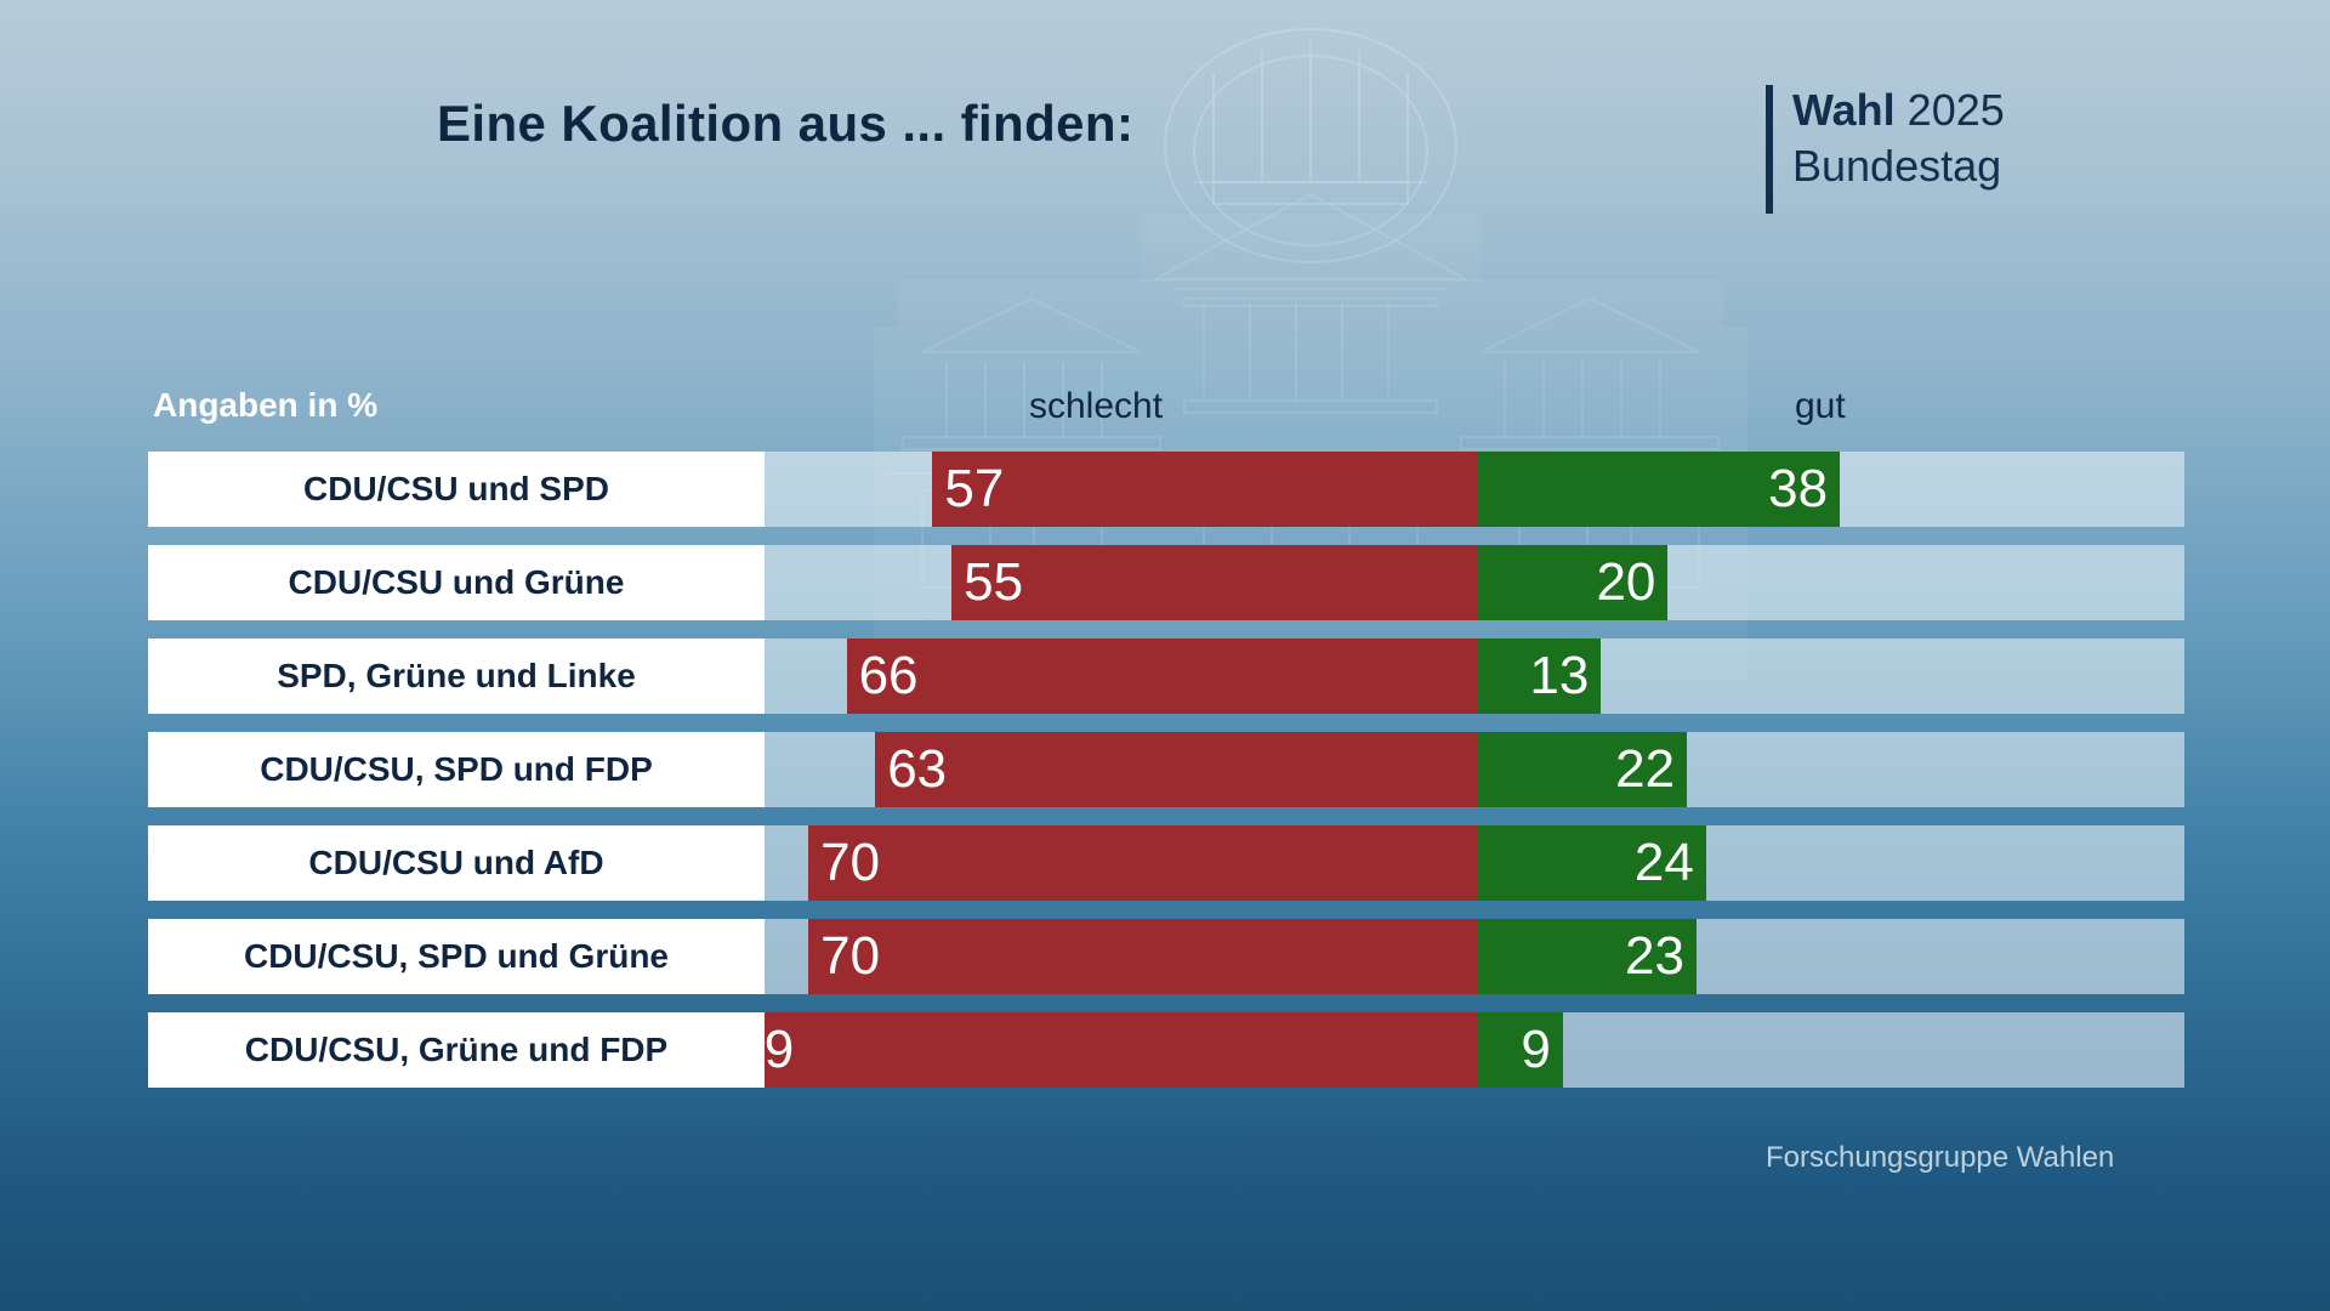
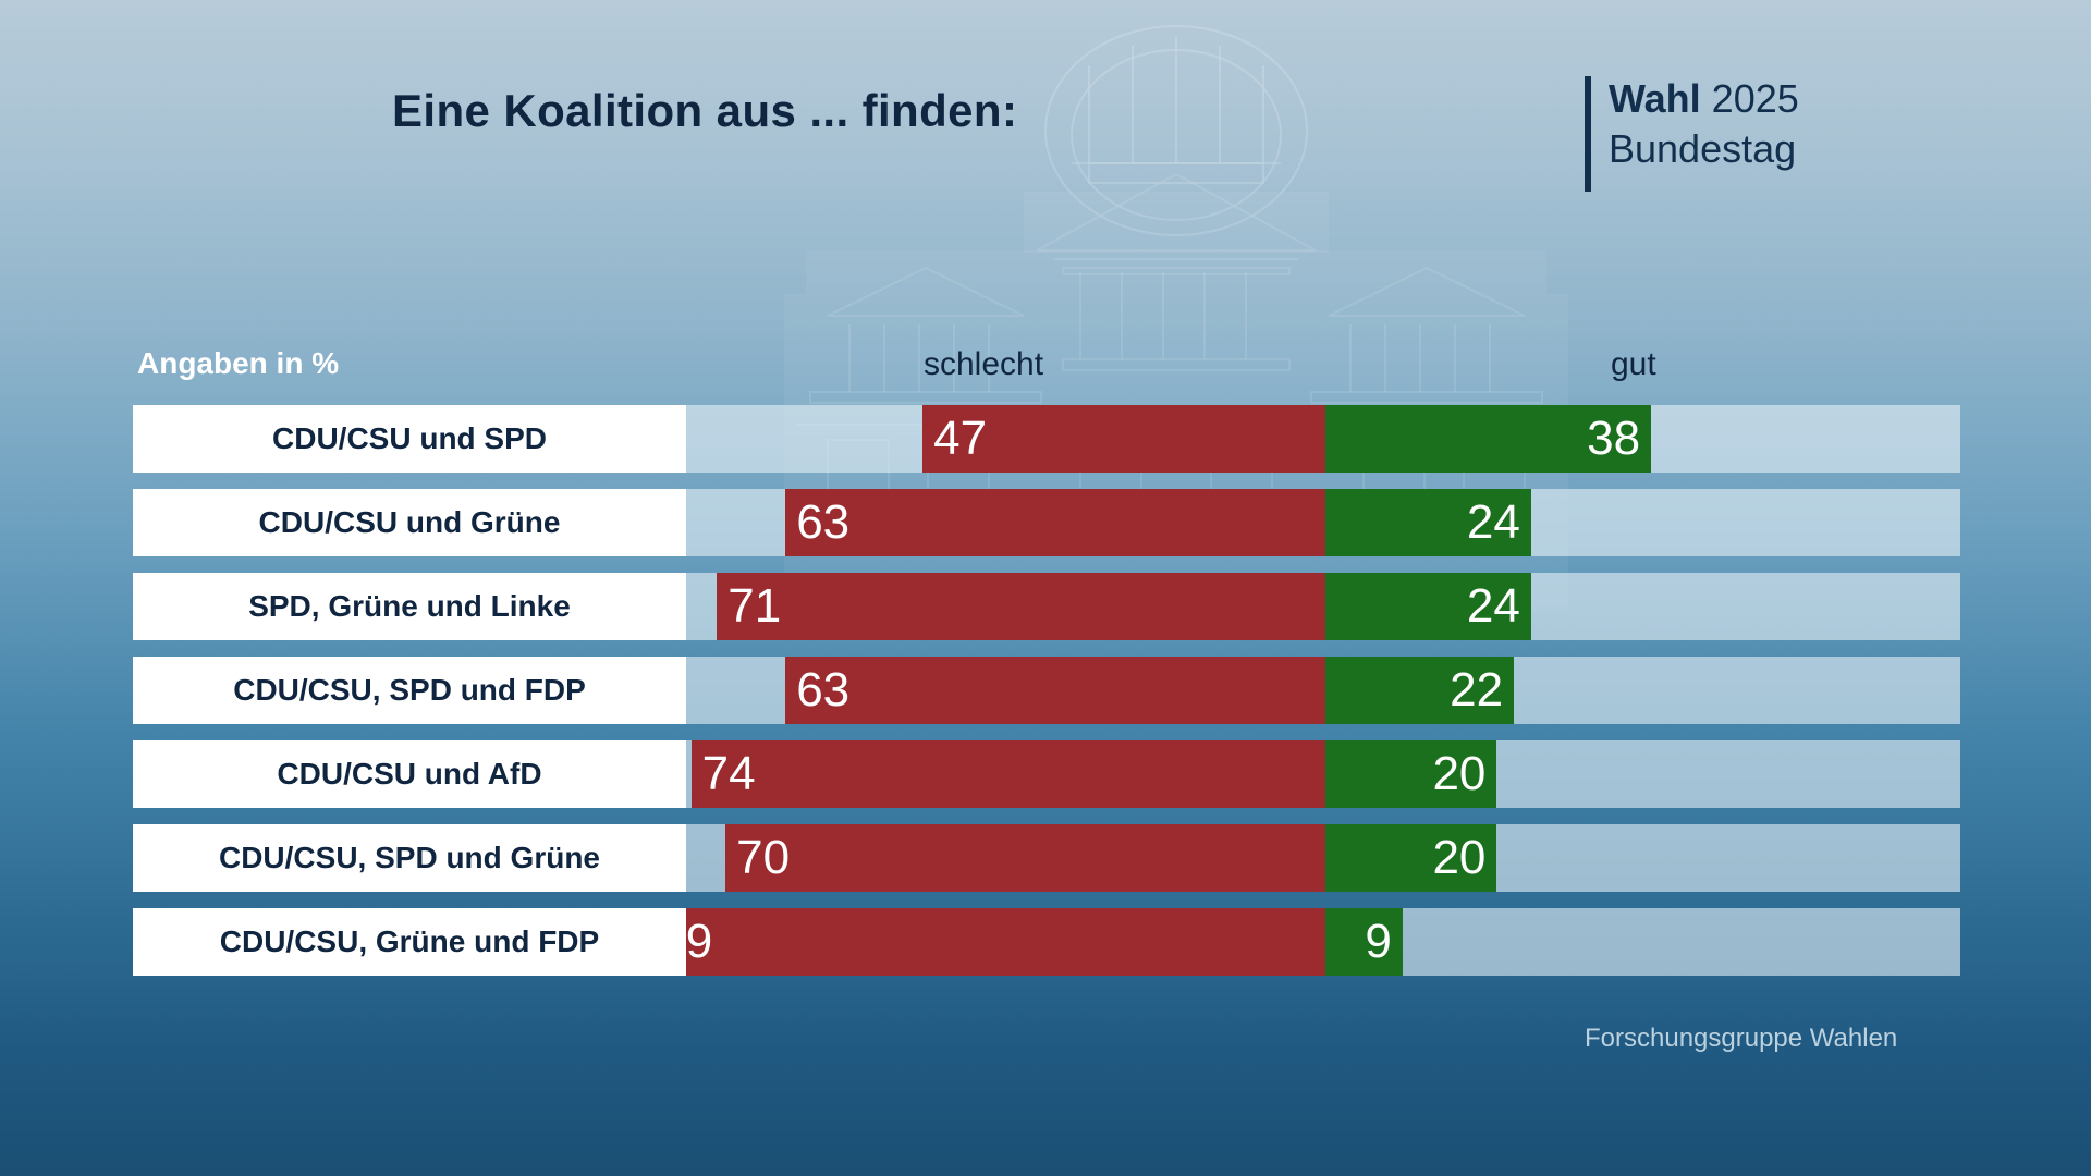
schlecht/CDU/CSU und SPD: 57 -> 47
schlecht/CDU/CSU und Grüne: 55 -> 63
gut/CDU/CSU und Grüne: 20 -> 24
schlecht/SPD, Grüne und Linke: 66 -> 71
gut/SPD, Grüne und Linke: 13 -> 24
schlecht/CDU/CSU und AfD: 70 -> 74
gut/CDU/CSU und AfD: 24 -> 20
gut/CDU/CSU, SPD und Grüne: 23 -> 20
